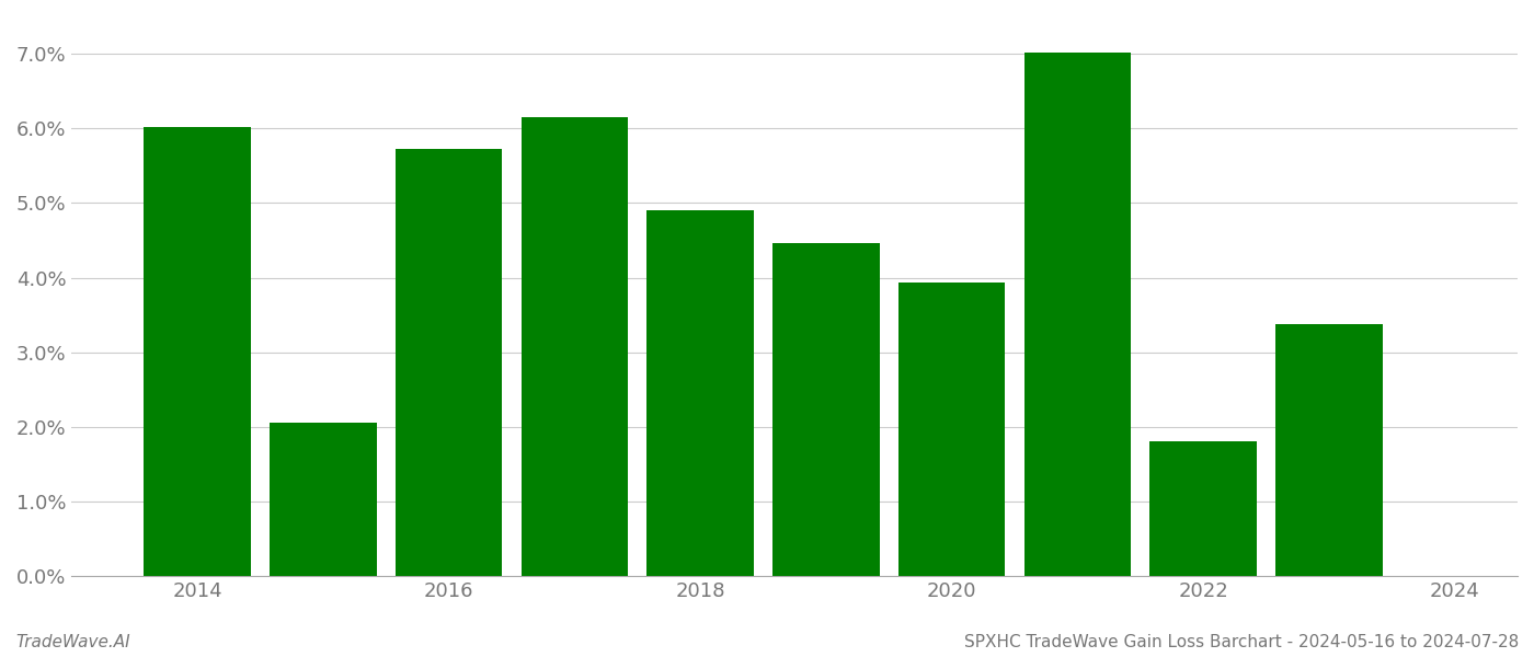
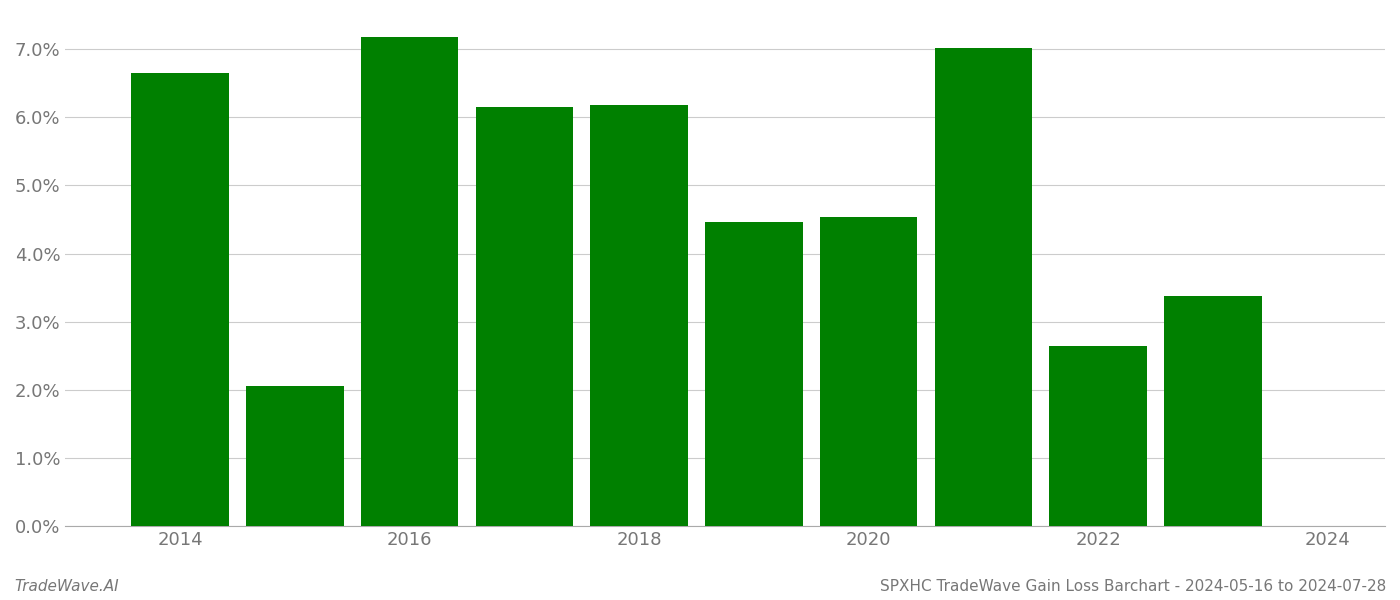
2014: 6.02% -> 6.65%
2016: 5.72% -> 7.18%
2018: 4.90% -> 6.18%
2020: 3.94% -> 4.53%
2022: 1.80% -> 2.65%
